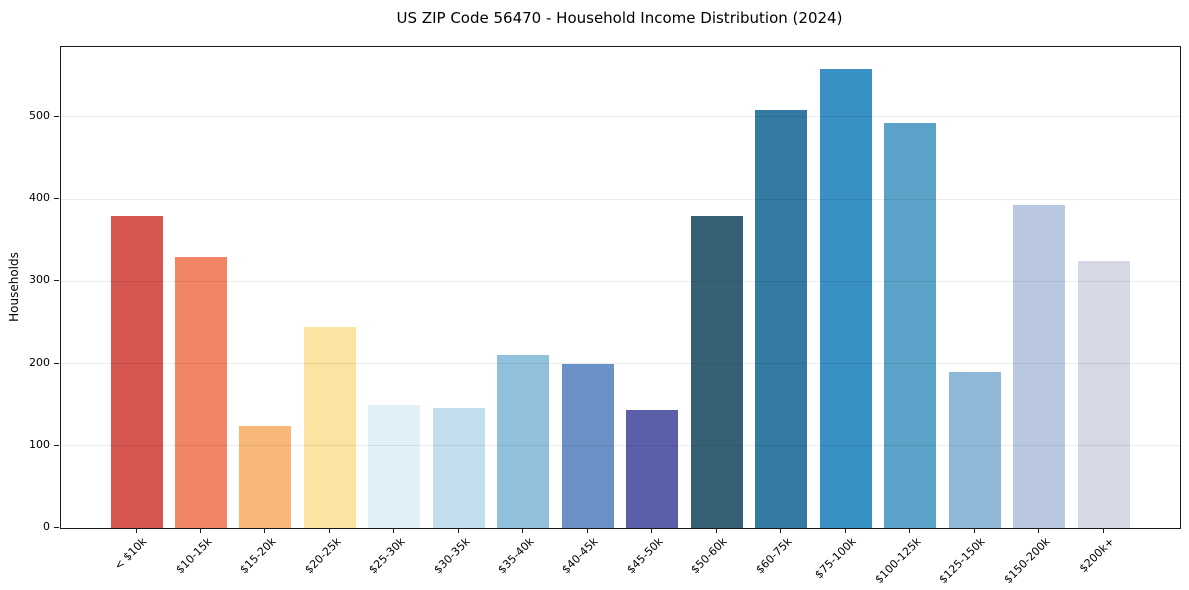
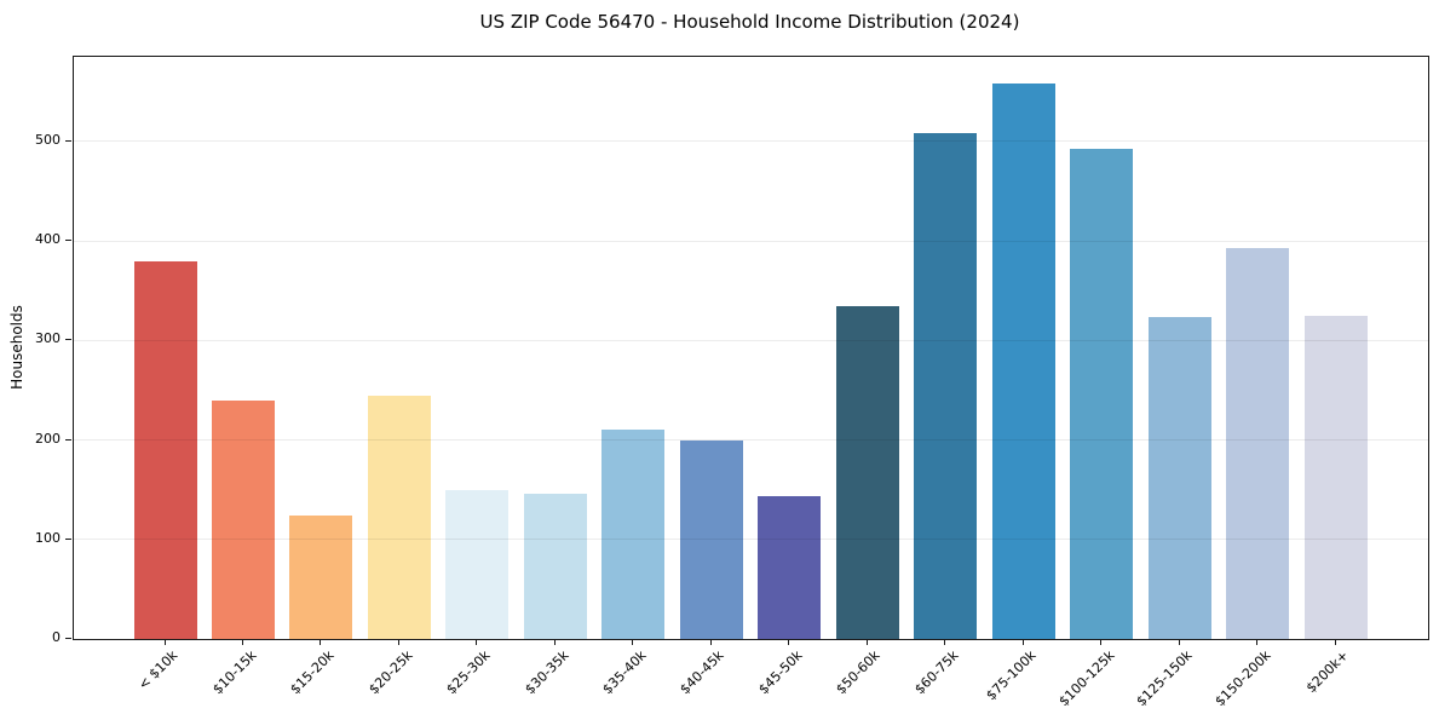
$10-15k: 330 -> 240
$50-60k: 380 -> 330
$125-150k: 190 -> 320
